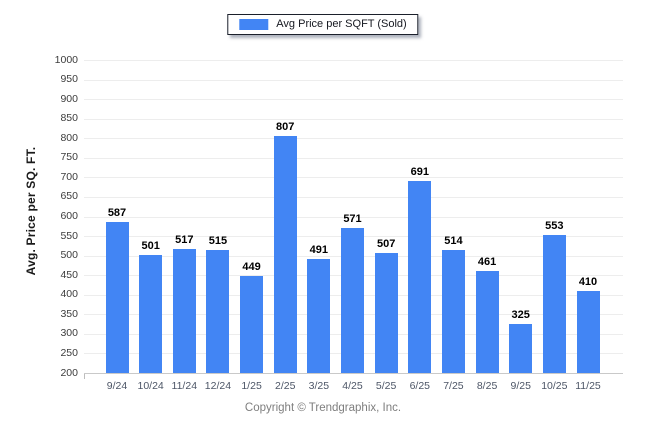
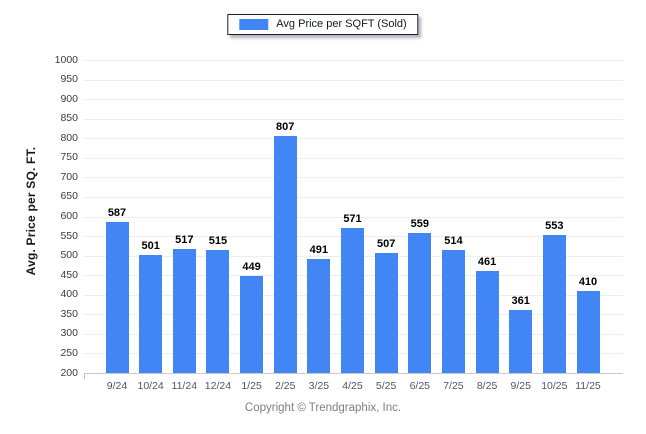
6/25: 691 -> 559
9/25: 325 -> 361
